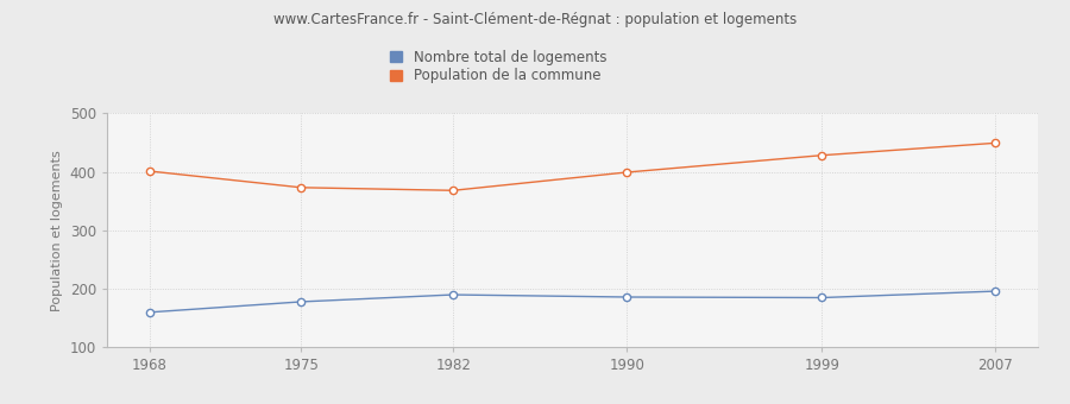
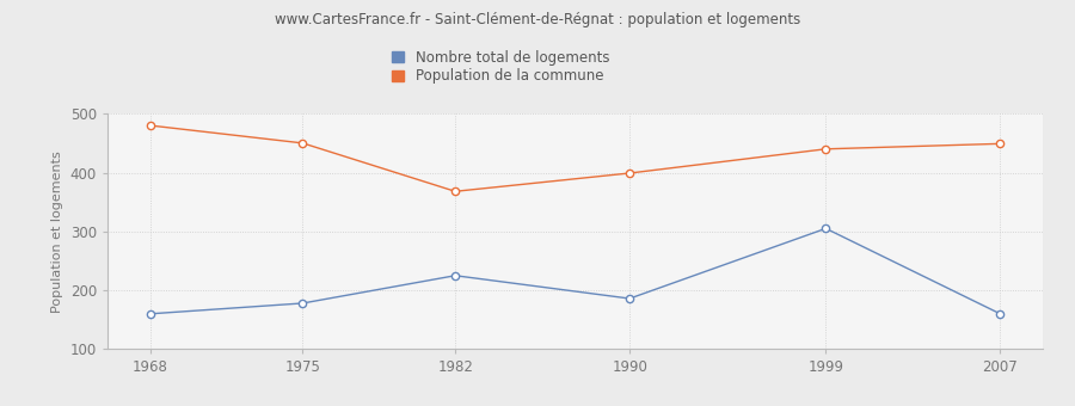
Population de la commune/1968: 401 -> 480
Population de la commune/1975: 373 -> 450
Nombre total de logements/1982: 190 -> 225
Nombre total de logements/1999: 185 -> 305
Population de la commune/1999: 428 -> 440
Nombre total de logements/2007: 196 -> 160
